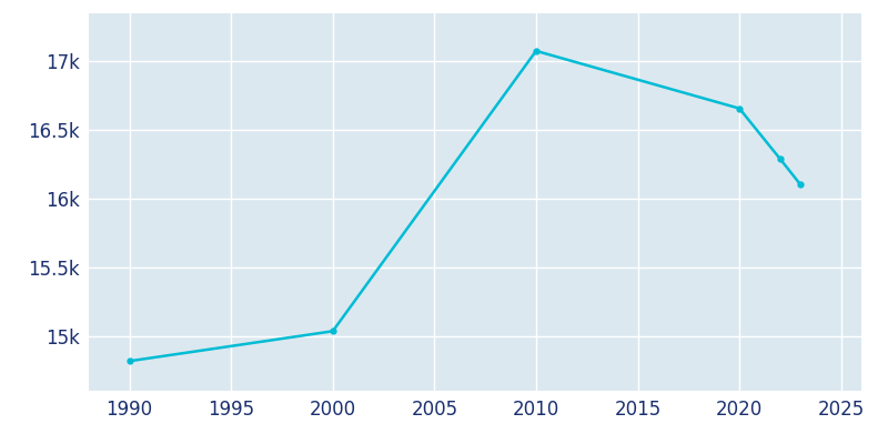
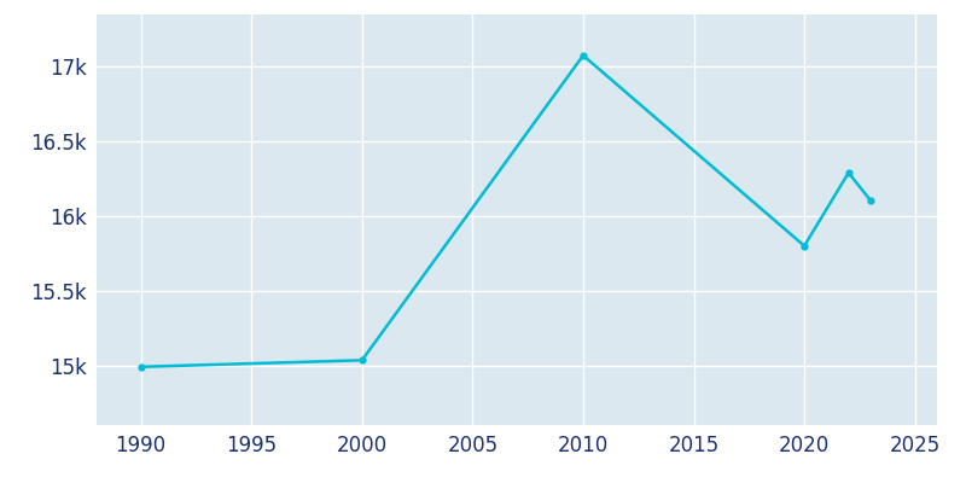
1990: 14.82k -> 14.99k
2020: 16.66k -> 15.80k
